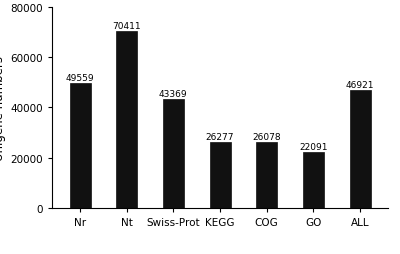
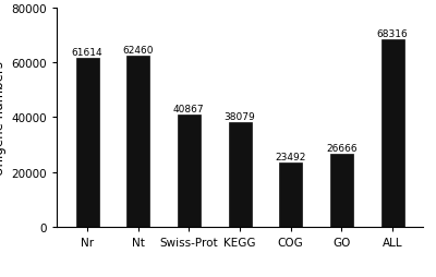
Nr: 49559 -> 61614
Nt: 70411 -> 62460
Swiss-Prot: 43369 -> 40867
KEGG: 26277 -> 38079
COG: 26078 -> 23492
GO: 22091 -> 26666
ALL: 46921 -> 68316
